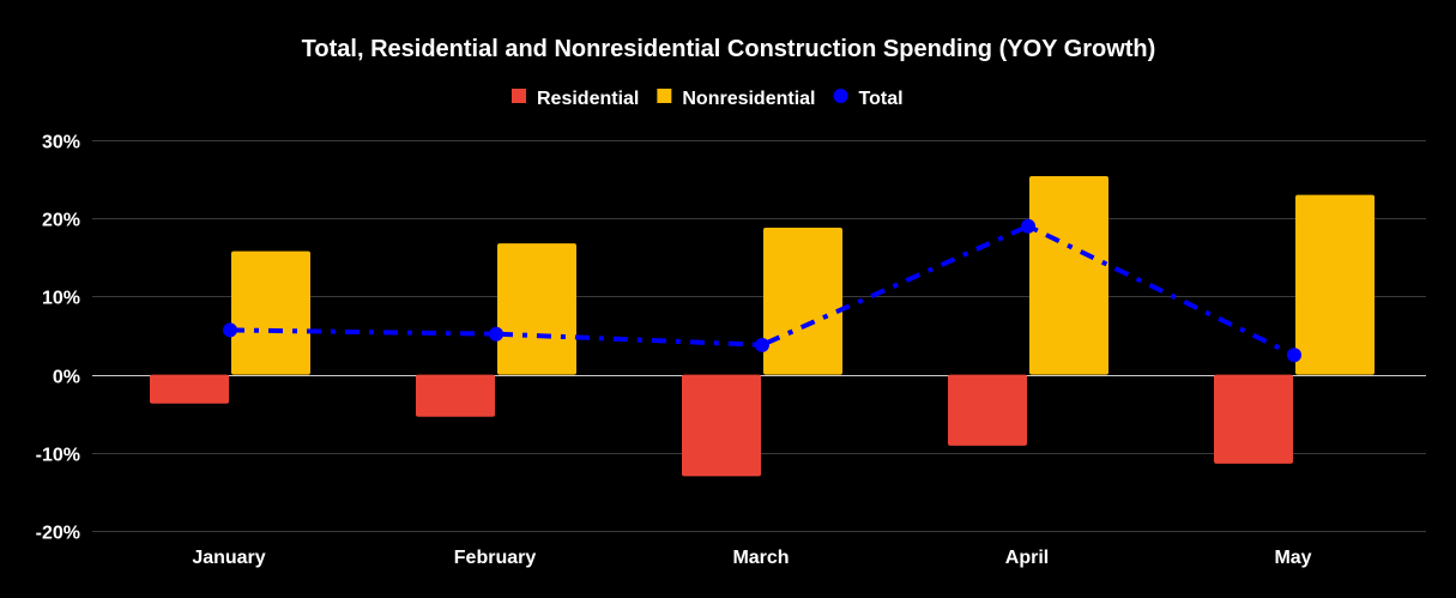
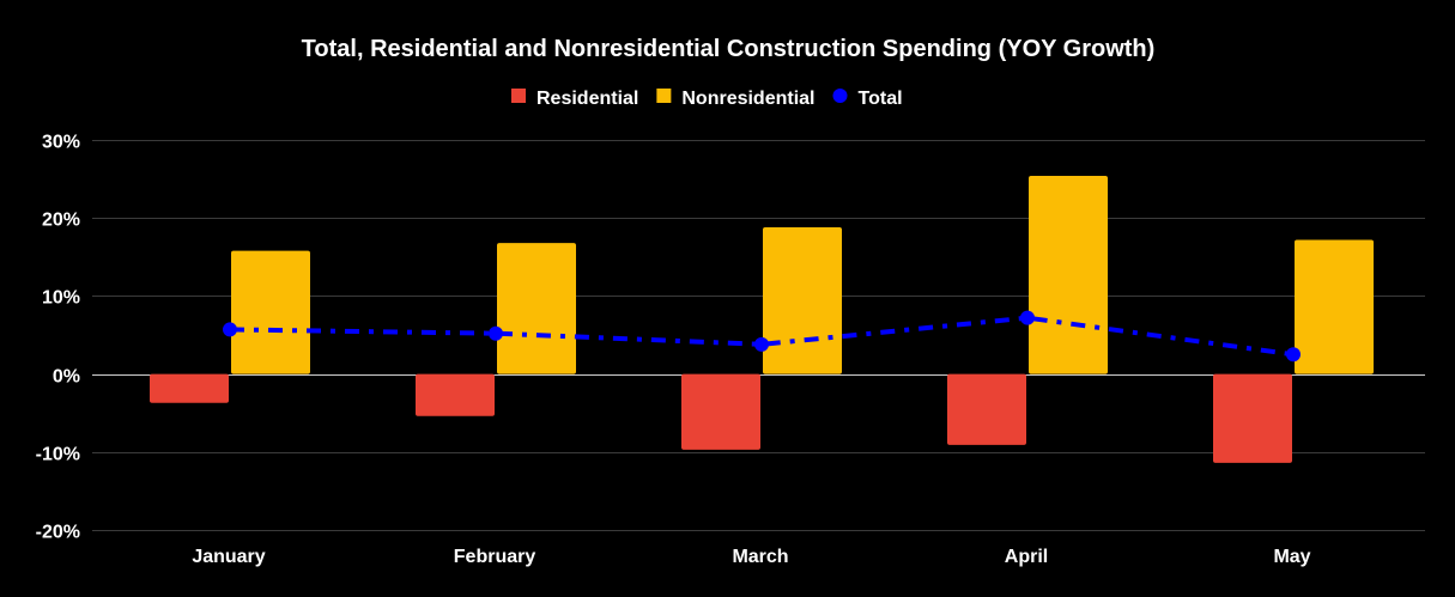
Residential/March: -13% -> -10%
Total/April: 19% -> 7%
Nonresidential/May: 23% -> 17%
